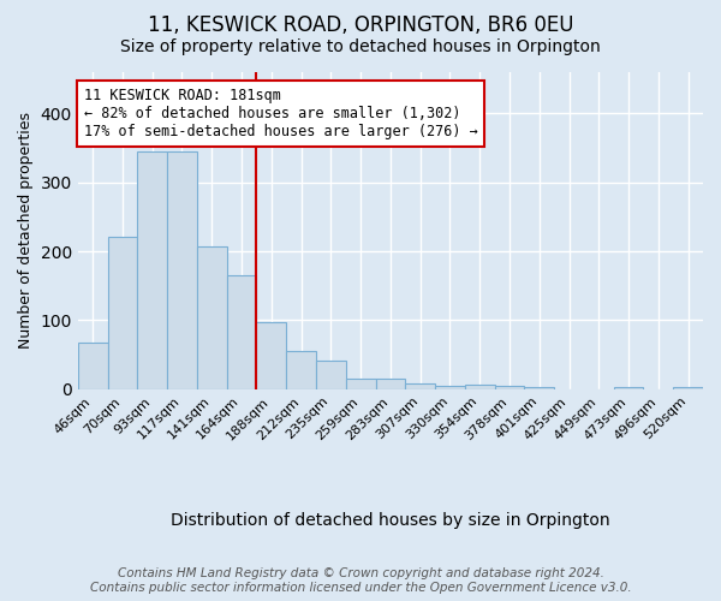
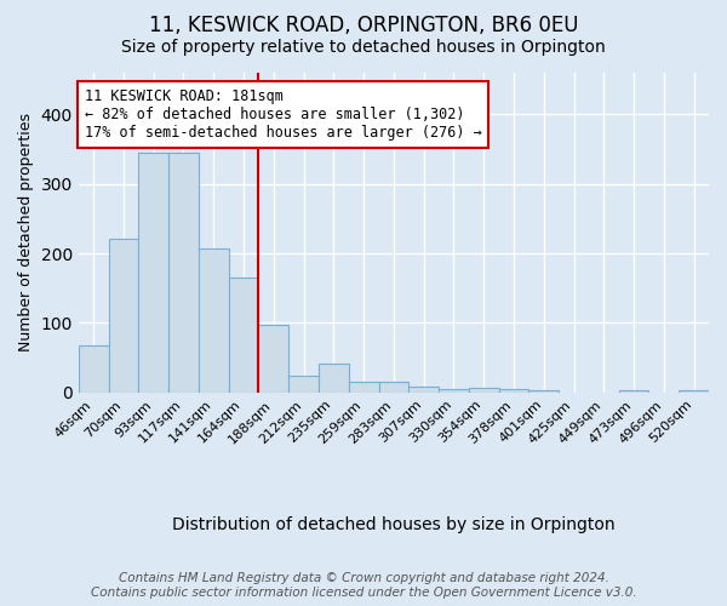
212sqm: 55 -> 24
